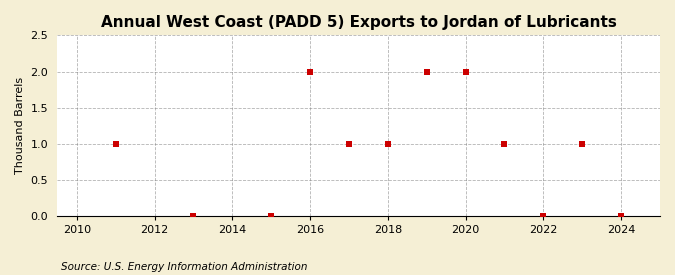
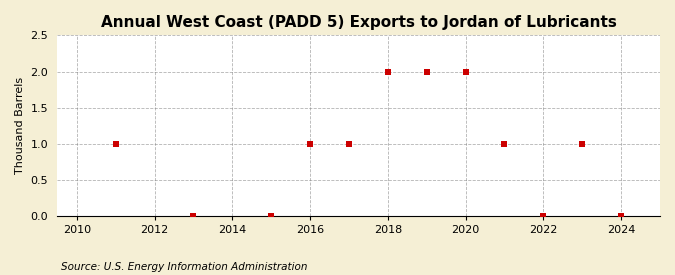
2016: 2 -> 1
2018: 1 -> 2
